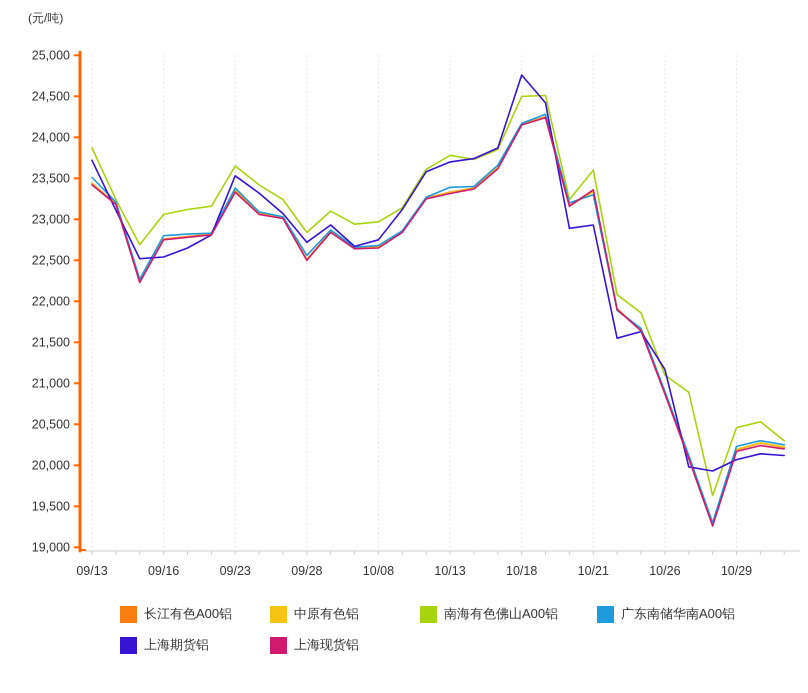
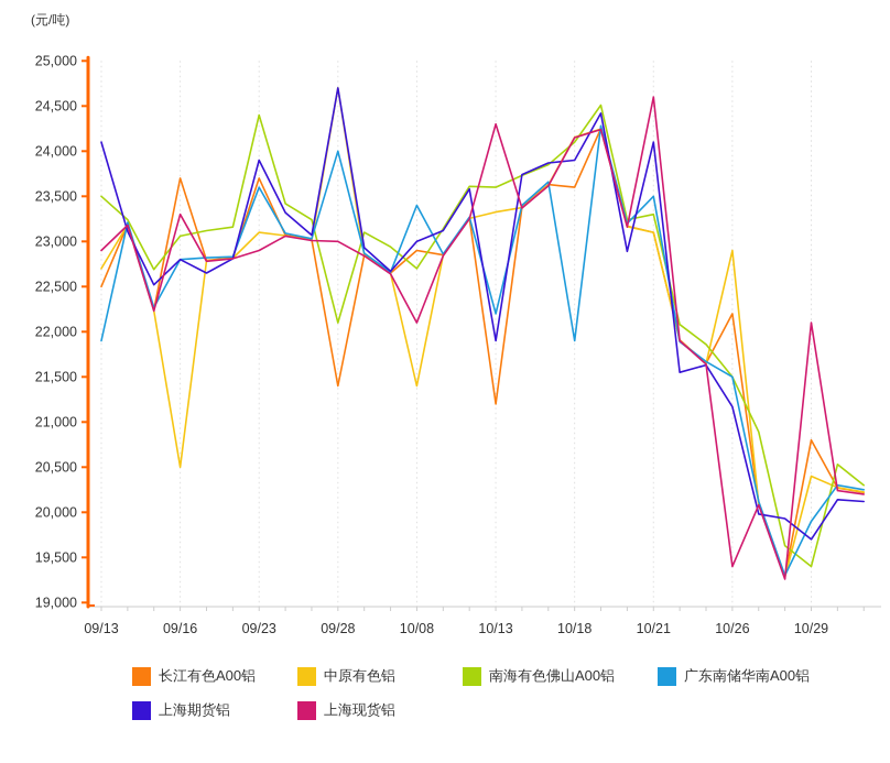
长江有色A00铝/09/13: 23400 -> 22500
中原有色铝/09/13: 23400 -> 22700
南海有色佛山A00铝/09/13: 23900 -> 23500
广东南储华南A00铝/09/13: 23500 -> 21900
上海期货铝/09/13: 23700 -> 24100
上海现货铝/09/13: 23400 -> 22900
长江有色A00铝/09/16: 22800 -> 23700
中原有色铝/09/16: 22800 -> 20500
上海期货铝/09/16: 22500 -> 22800
上海现货铝/09/16: 22800 -> 23300
长江有色A00铝/09/23: 23400 -> 23700
中原有色铝/09/23: 23300 -> 23100
南海有色佛山A00铝/09/23: 23600 -> 24400
广东南储华南A00铝/09/23: 23400 -> 23600
上海期货铝/09/23: 23500 -> 23900
上海现货铝/09/23: 23300 -> 22900
长江有色A00铝/09/28: 22500 -> 21400
中原有色铝/09/28: 22500 -> 24700
南海有色佛山A00铝/09/28: 22800 -> 22100
广东南储华南A00铝/09/28: 22600 -> 24000
上海期货铝/09/28: 22700 -> 24700
上海现货铝/09/28: 22500 -> 23000
长江有色A00铝/10/08: 22700 -> 22900
中原有色铝/10/08: 22700 -> 21400
南海有色佛山A00铝/10/08: 23000 -> 22700
广东南储华南A00铝/10/08: 22700 -> 23400
上海期货铝/10/08: 22800 -> 23000
上海现货铝/10/08: 22600 -> 22100
长江有色A00铝/10/13: 23300 -> 21200
南海有色佛山A00铝/10/13: 23800 -> 23600
广东南储华南A00铝/10/13: 23400 -> 22200
上海期货铝/10/13: 23700 -> 21900
上海现货铝/10/13: 23300 -> 24300
长江有色A00铝/10/18: 24200 -> 23600
南海有色佛山A00铝/10/18: 24500 -> 24100
广东南储华南A00铝/10/18: 24200 -> 21900
上海期货铝/10/18: 24800 -> 23900
长江有色A00铝/10/21: 23400 -> 23100
中原有色铝/10/21: 23300 -> 23100
南海有色佛山A00铝/10/21: 23600 -> 23300
广东南储华南A00铝/10/21: 23300 -> 23500
上海期货铝/10/21: 22900 -> 24100
上海现货铝/10/21: 23400 -> 24600
长江有色A00铝/10/26: 20900 -> 22200
中原有色铝/10/26: 20900 -> 22900
南海有色佛山A00铝/10/26: 21100 -> 21500
广东南储华南A00铝/10/26: 20900 -> 21500
上海现货铝/10/26: 20900 -> 19400
长江有色A00铝/10/29: 20200 -> 20800
中原有色铝/10/29: 20200 -> 20400
南海有色佛山A00铝/10/29: 20500 -> 19400
广东南储华南A00铝/10/29: 20200 -> 19900
上海期货铝/10/29: 20100 -> 19700
上海现货铝/10/29: 20200 -> 22100
